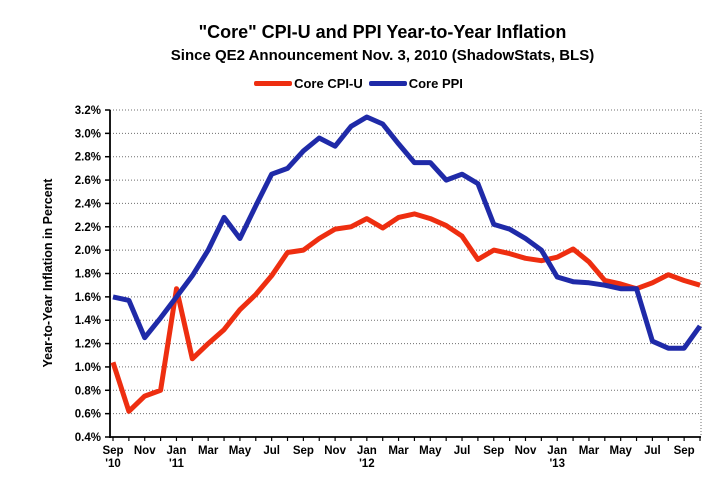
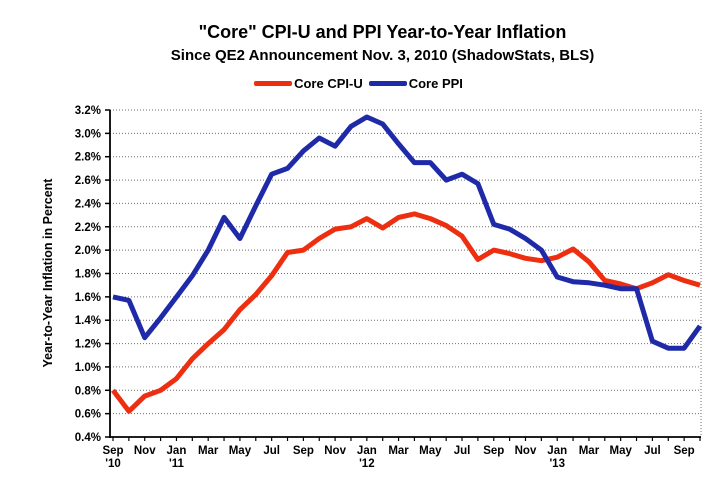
Core CPI-U/Sep '10: 1.04% -> 0.80%
Core CPI-U/Jan '11: 1.67% -> 0.90%
